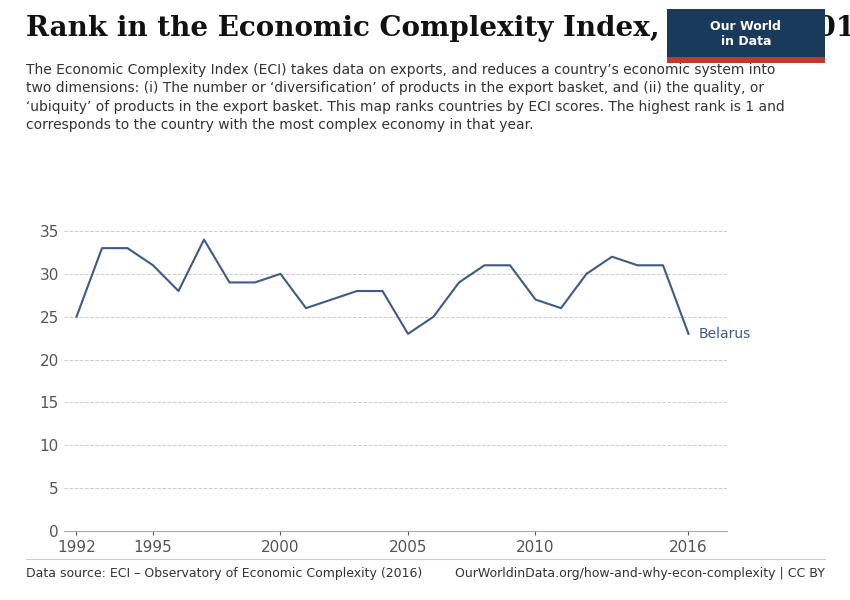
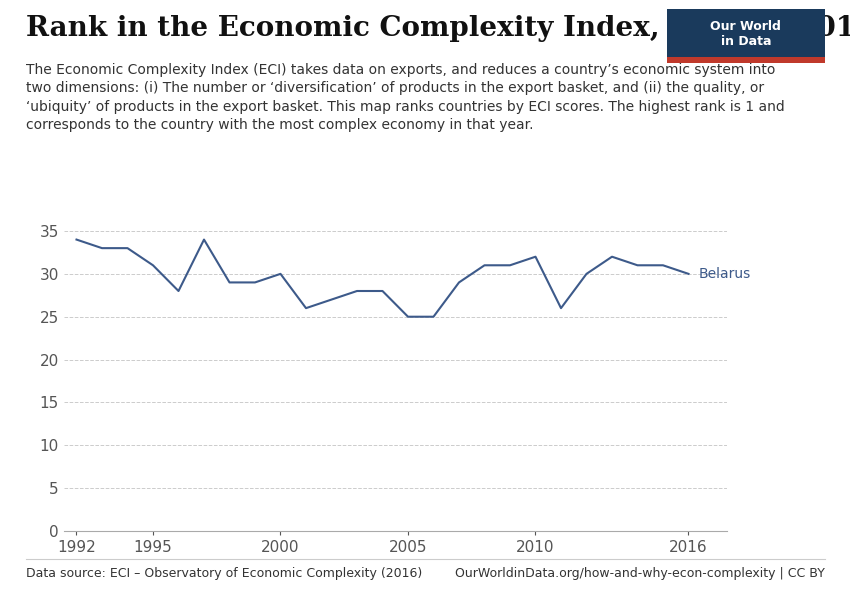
1992: 25 -> 34
2005: 23 -> 25
2010: 27 -> 32
2016: 23 -> 30
